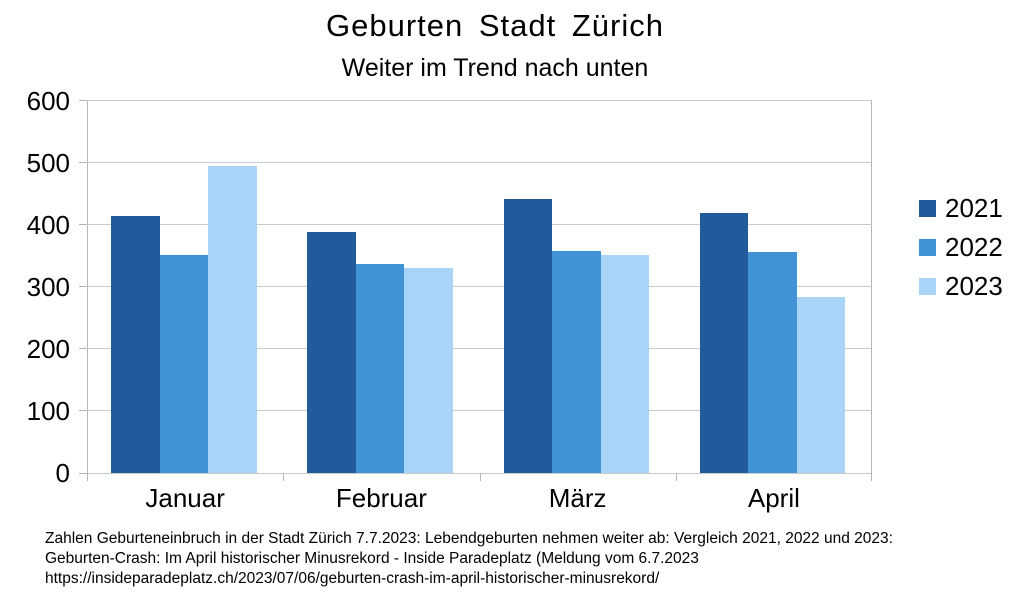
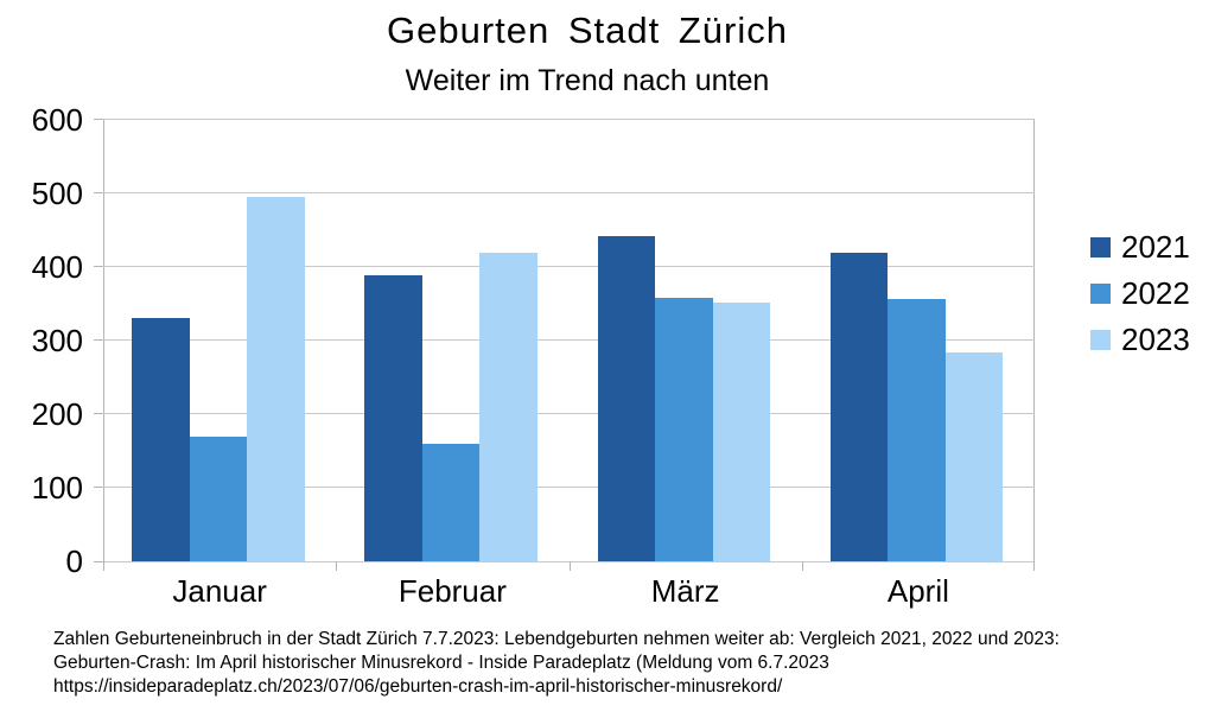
2021/Januar: 410 -> 330
2022/Januar: 350 -> 170
2022/Februar: 340 -> 160
2023/Februar: 330 -> 420
